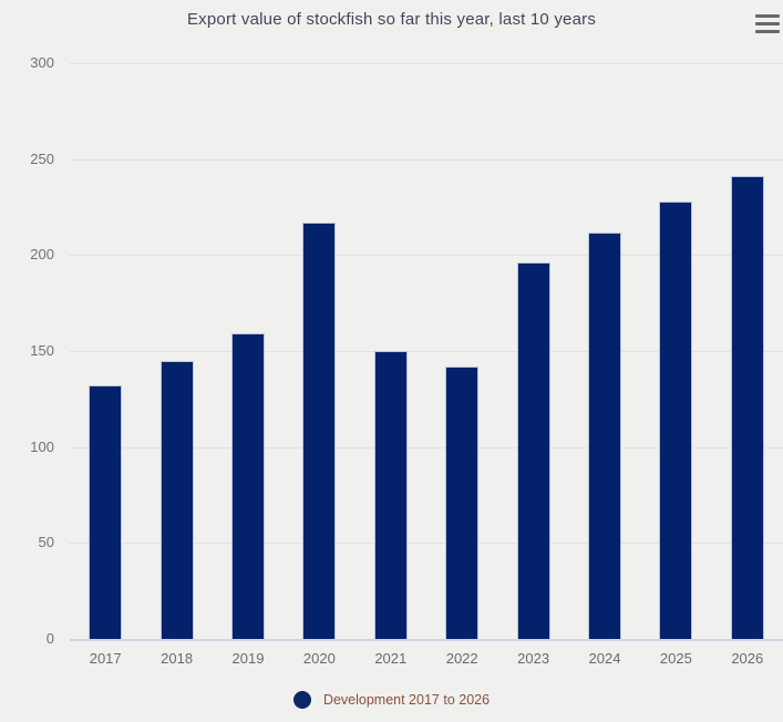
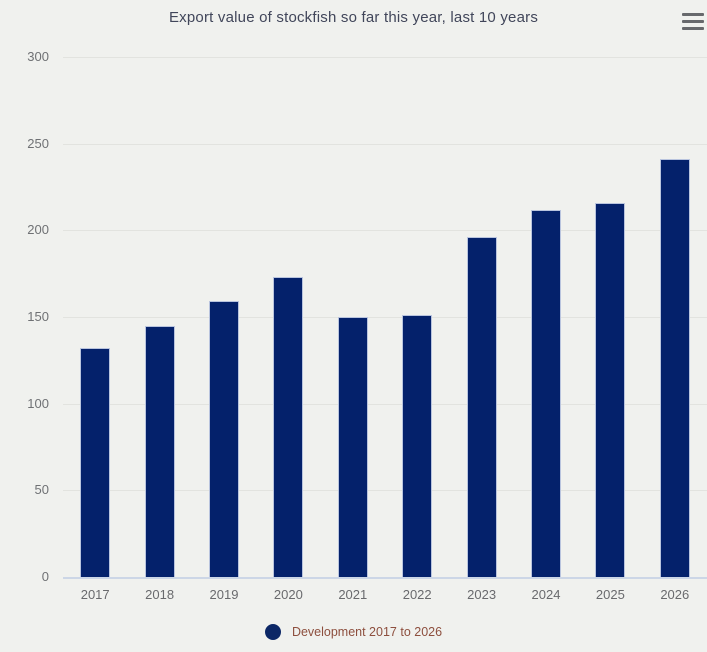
2020: 217 -> 173
2022: 142 -> 151
2025: 228 -> 216
